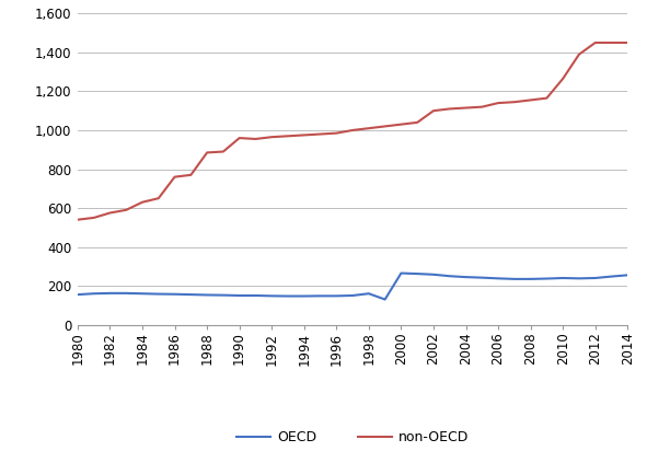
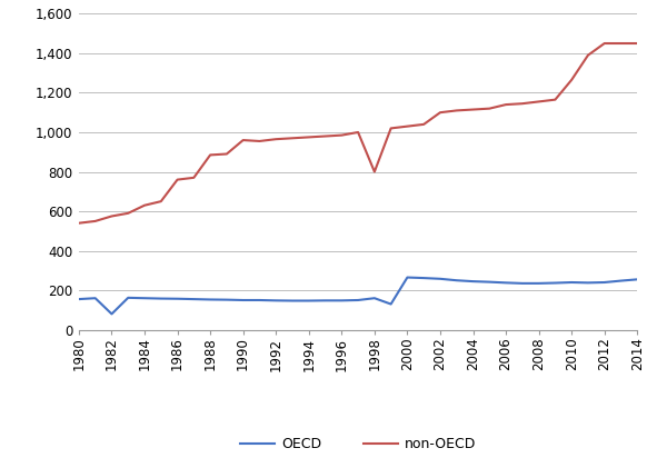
OECD/1982: 160 -> 80
non-OECD/1998: 1,010 -> 800
